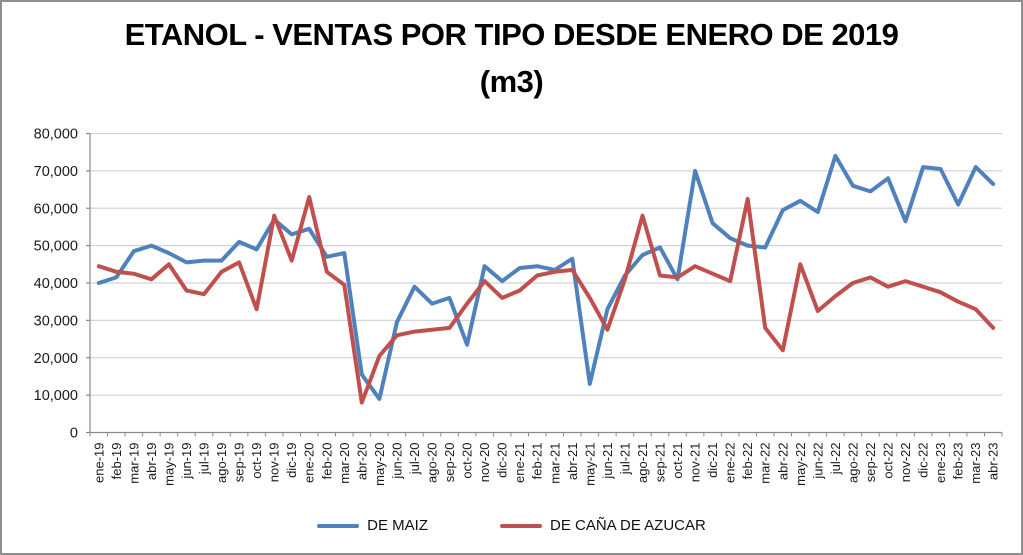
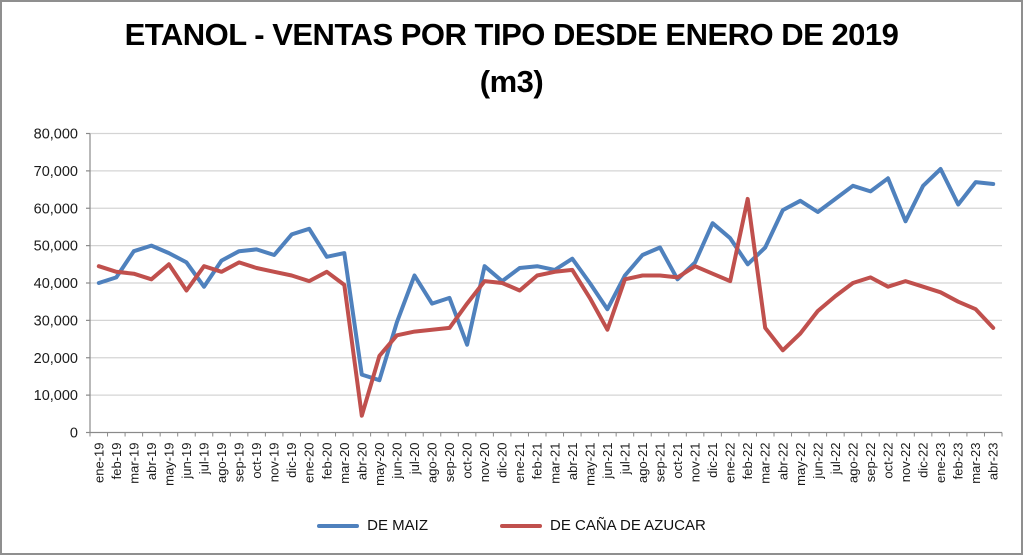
DE MAIZ/jul-19: 46000 -> 39000
DE CAÑA DE AZUCAR/jul-19: 37000 -> 44000
DE MAIZ/sep-19: 51000 -> 48000
DE CAÑA DE AZUCAR/oct-19: 33000 -> 44000
DE MAIZ/nov-19: 57000 -> 48000
DE CAÑA DE AZUCAR/nov-19: 58000 -> 43000
DE CAÑA DE AZUCAR/dic-19: 46000 -> 42000
DE CAÑA DE AZUCAR/ene-20: 63000 -> 40000
DE CAÑA DE AZUCAR/abr-20: 8000 -> 4000
DE MAIZ/may-20: 9000 -> 14000
DE MAIZ/jul-20: 39000 -> 42000
DE CAÑA DE AZUCAR/dic-20: 36000 -> 40000
DE MAIZ/may-21: 13000 -> 40000
DE CAÑA DE AZUCAR/ago-21: 58000 -> 42000
DE MAIZ/nov-21: 70000 -> 46000
DE MAIZ/feb-22: 50000 -> 45000
DE CAÑA DE AZUCAR/may-22: 45000 -> 26000
DE MAIZ/jul-22: 74000 -> 62000
DE MAIZ/dic-22: 71000 -> 66000
DE MAIZ/mar-23: 71000 -> 67000
